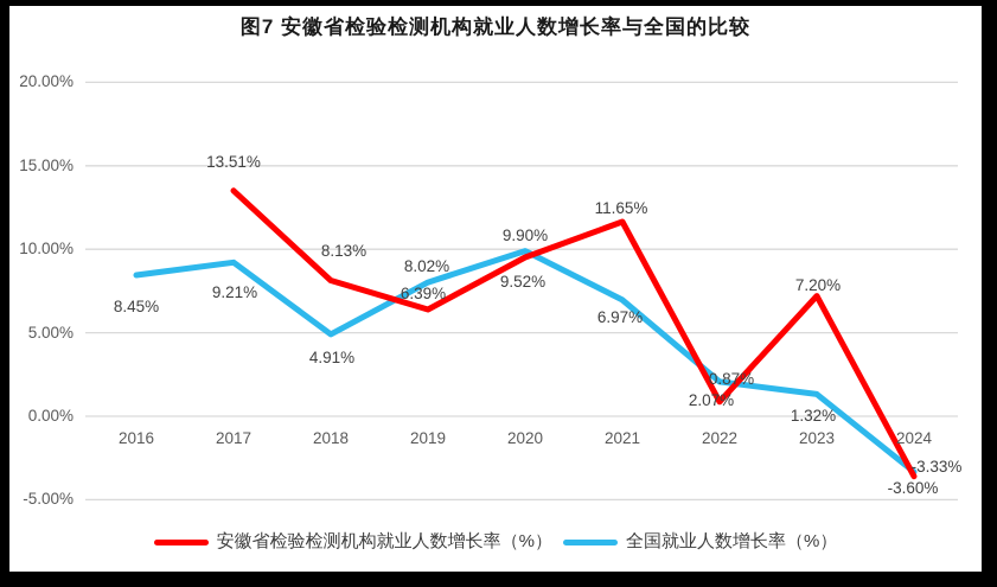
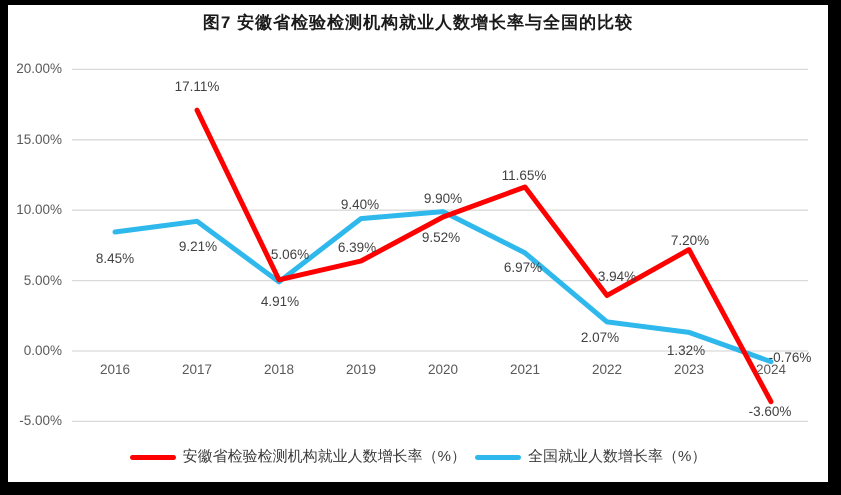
安徽省检验检测机构就业人数增长率（%）/2017: 13.51% -> 17.11%
安徽省检验检测机构就业人数增长率（%）/2018: 8.13% -> 5.06%
全国就业人数增长率（%）/2019: 8.02% -> 9.40%
安徽省检验检测机构就业人数增长率（%）/2022: 0.87% -> 3.94%
全国就业人数增长率（%）/2024: -3.33% -> -0.76%
